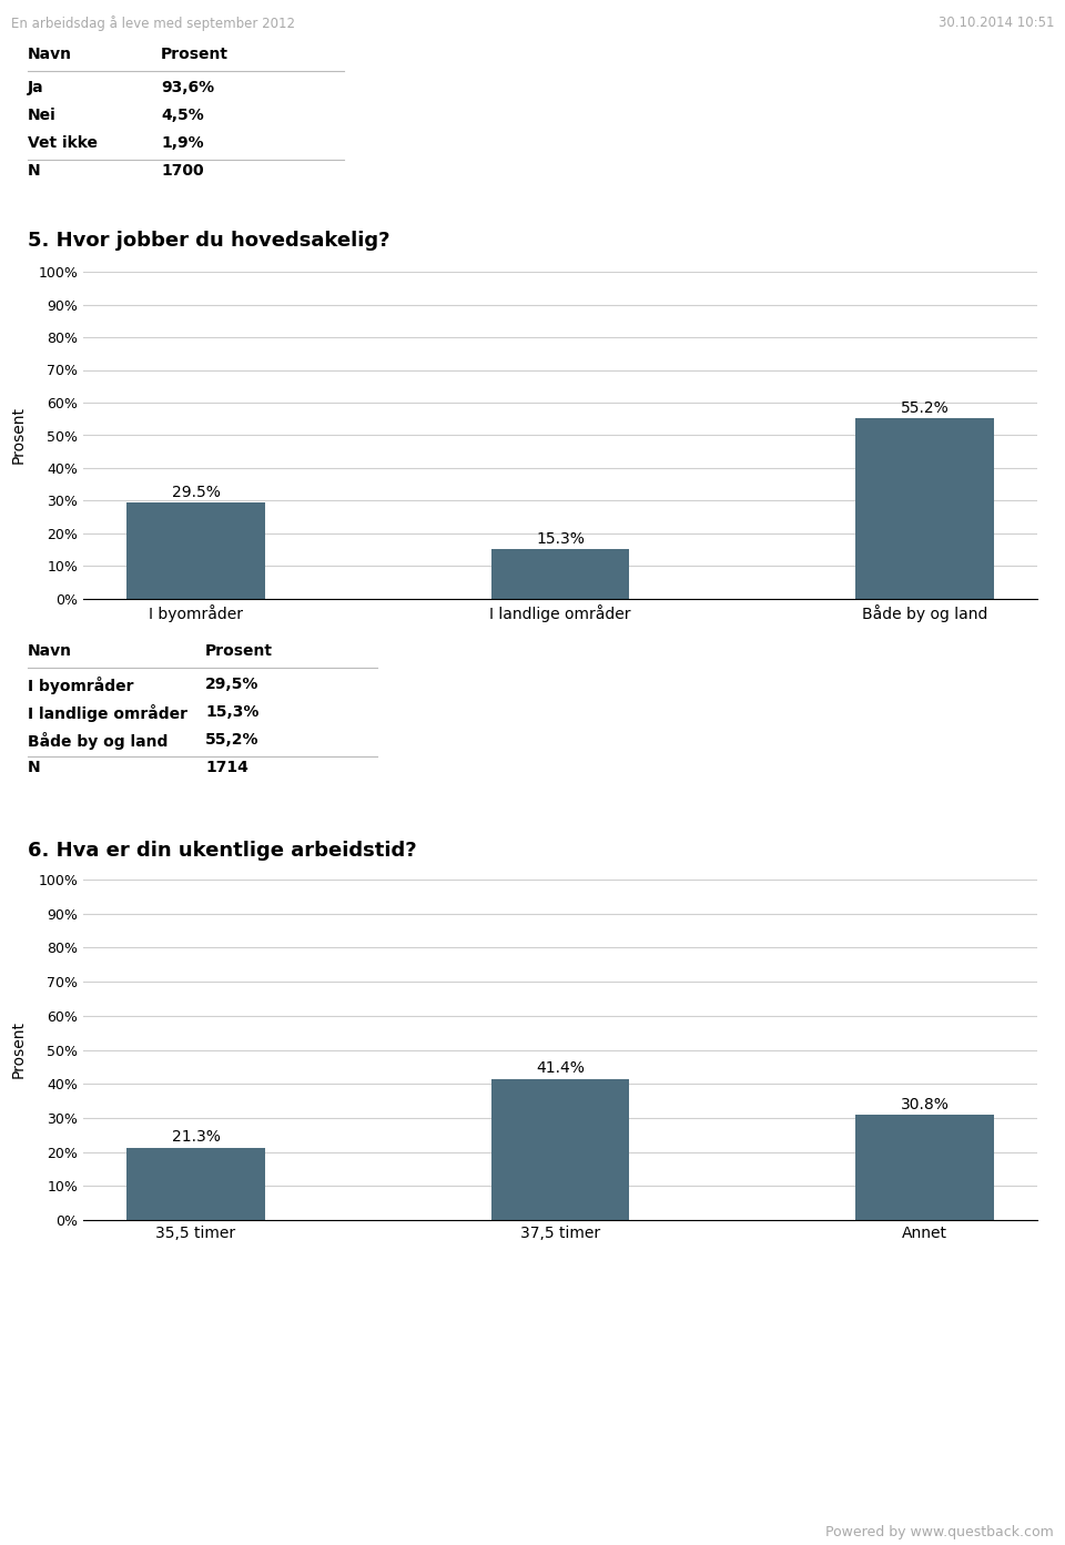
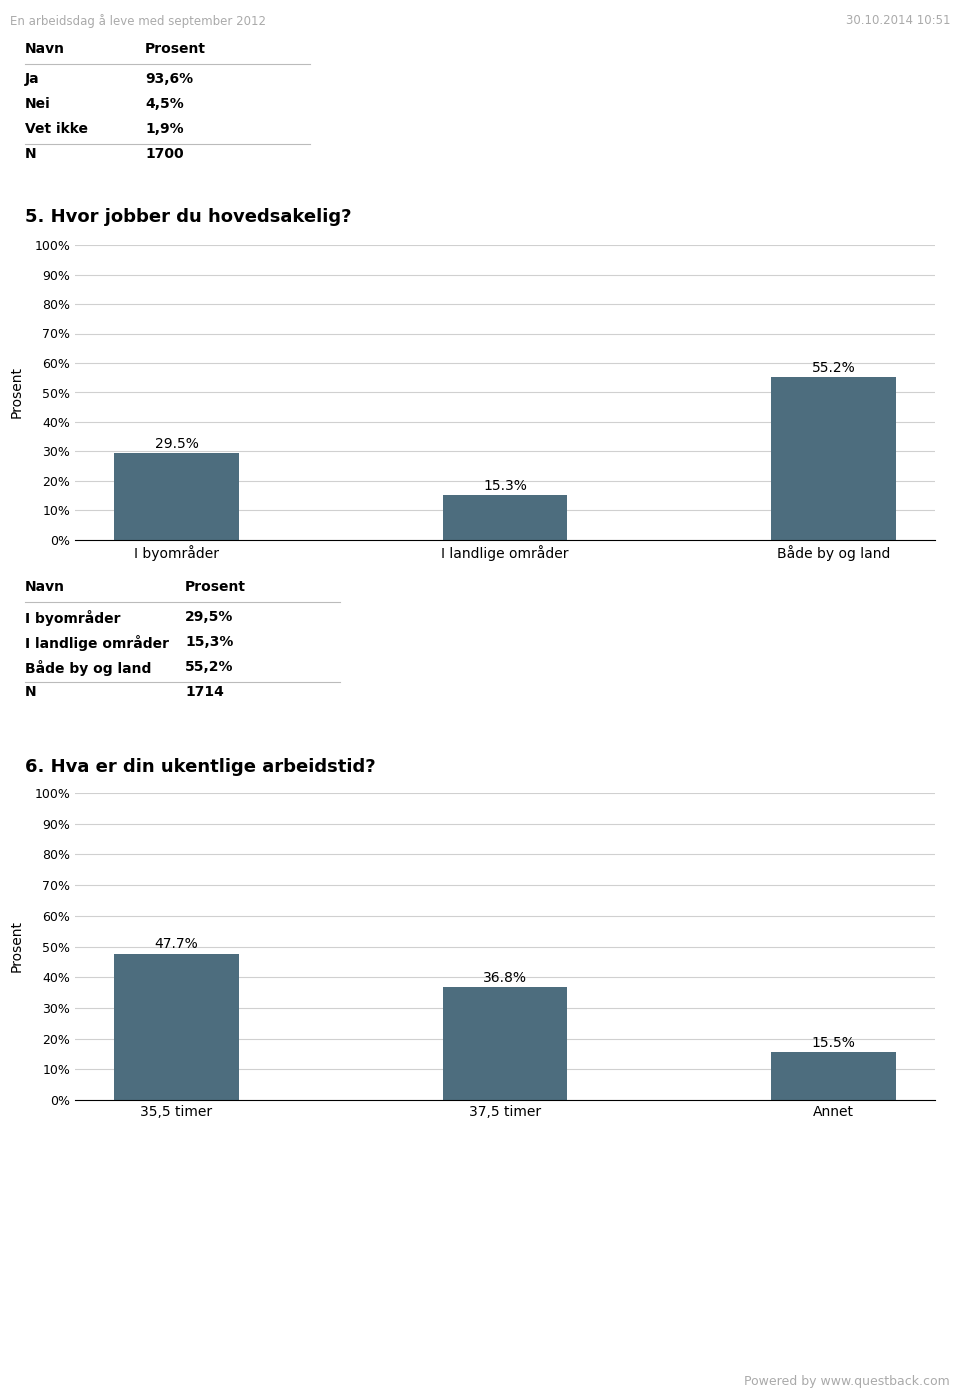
35,5 timer: 21.3% -> 47.7%
37,5 timer: 41.4% -> 36.8%
Annet: 30.8% -> 15.5%
